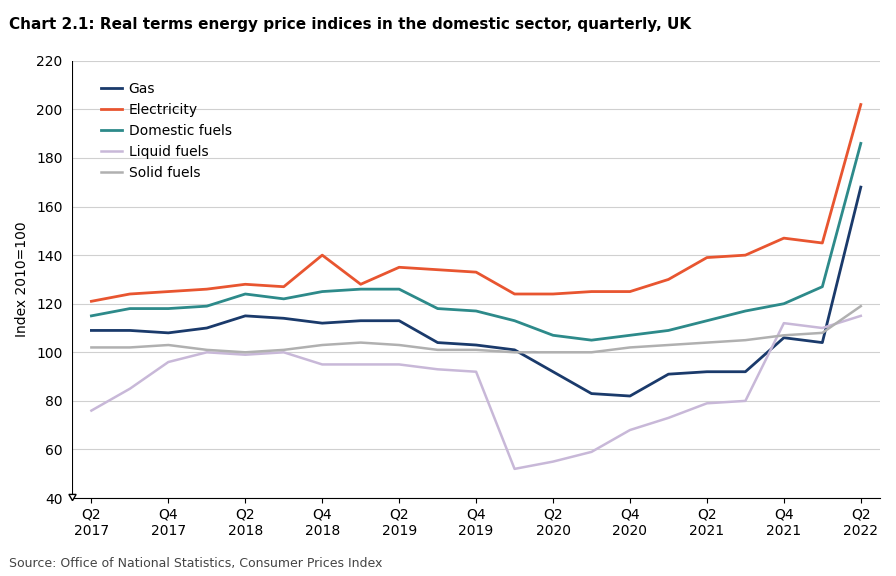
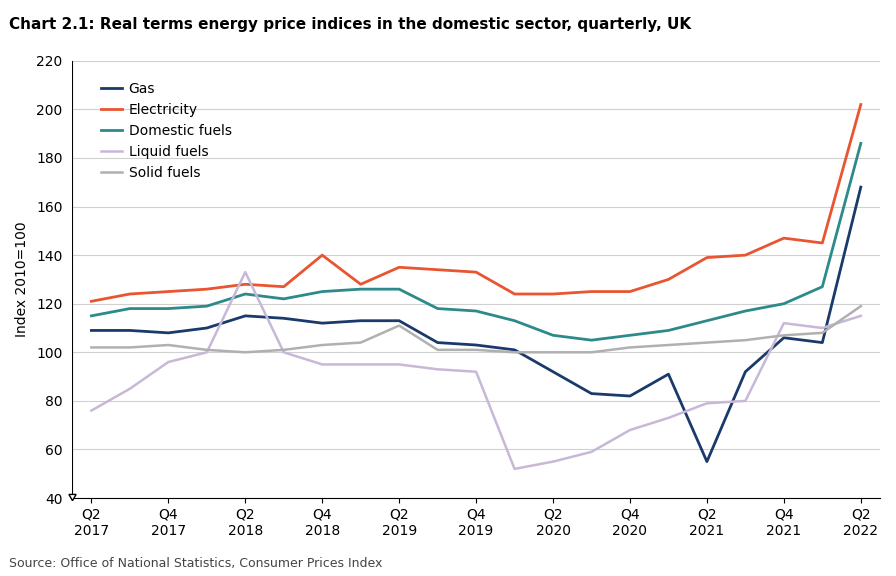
Liquid fuels/Q2 2018: 99 -> 133
Solid fuels/Q2 2019: 103 -> 111
Gas/Q2 2021: 92 -> 55
